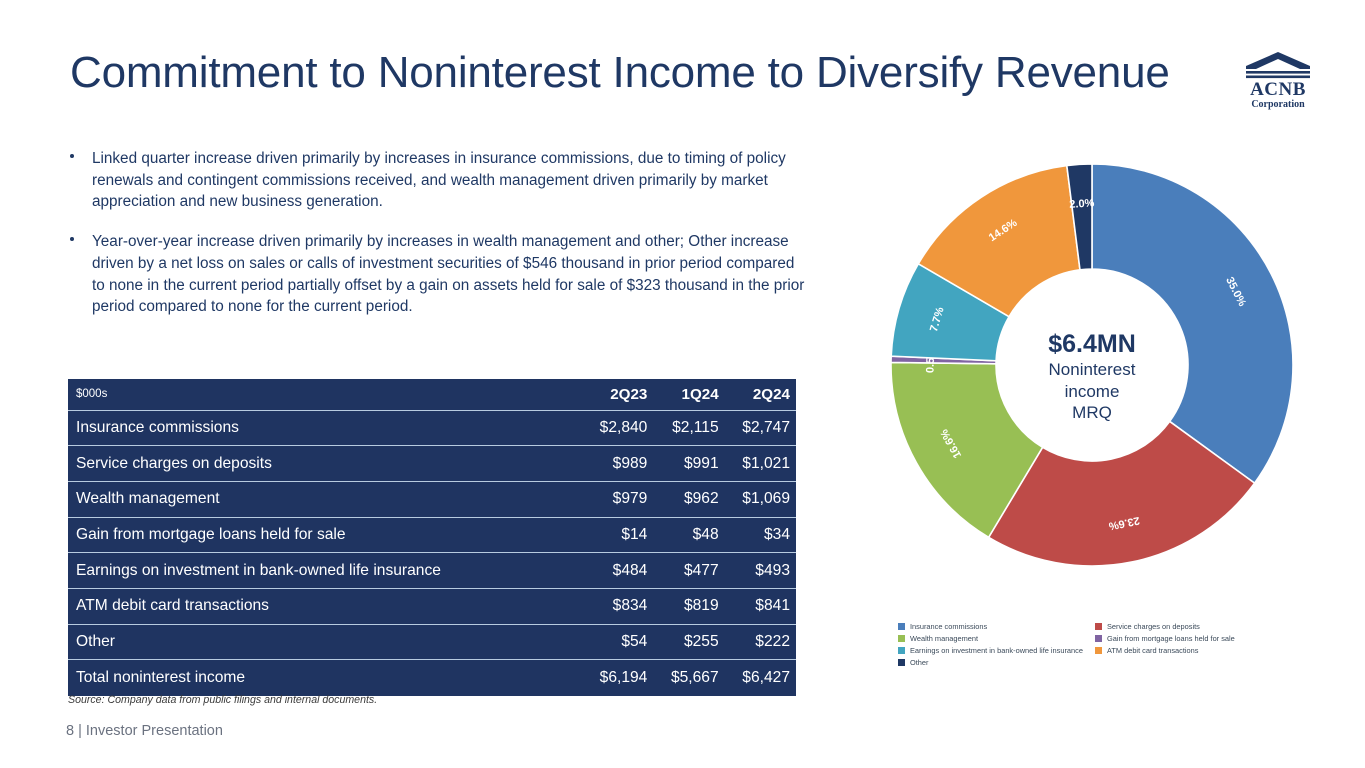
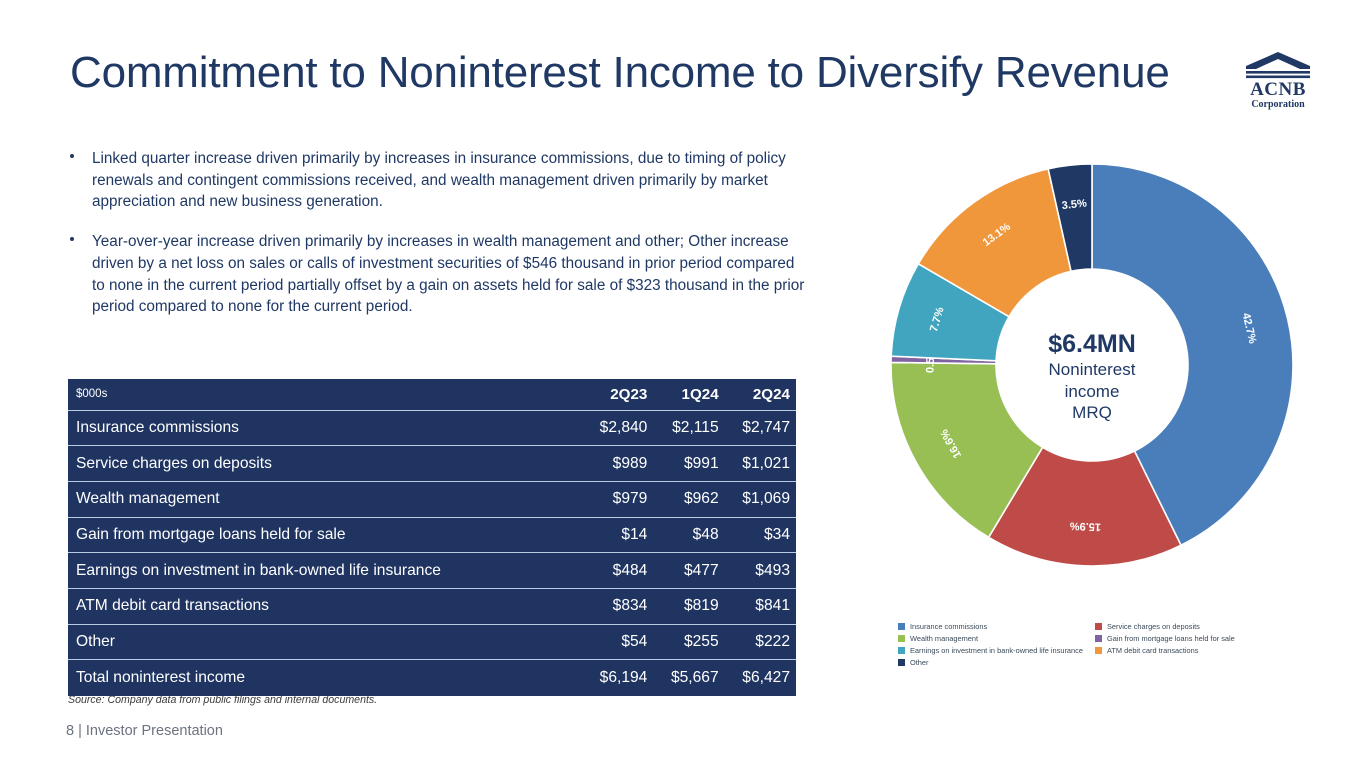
Insurance commissions: 35.0% -> 42.7%
Service charges on deposits: 23.6% -> 15.9%
ATM debit card transactions: 14.6% -> 13.1%
Other: 2.0% -> 3.5%
